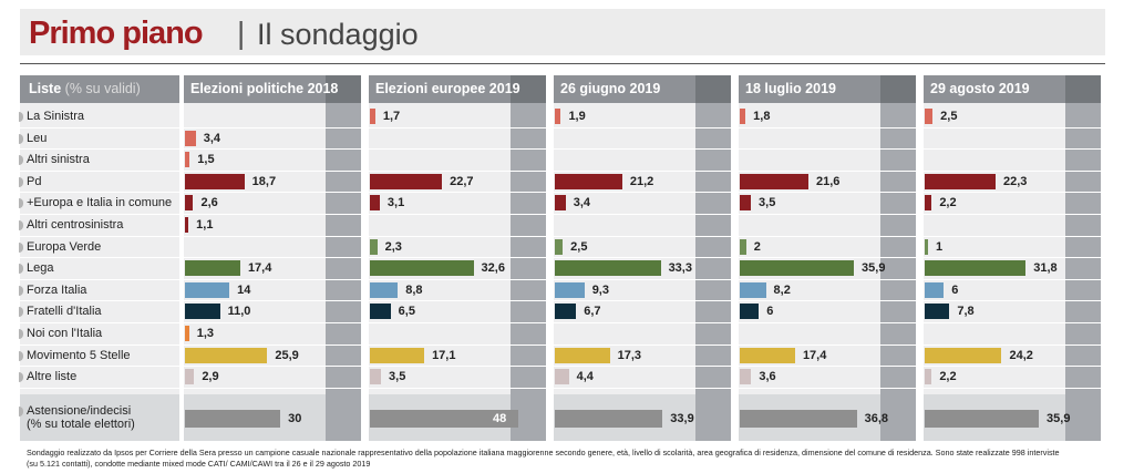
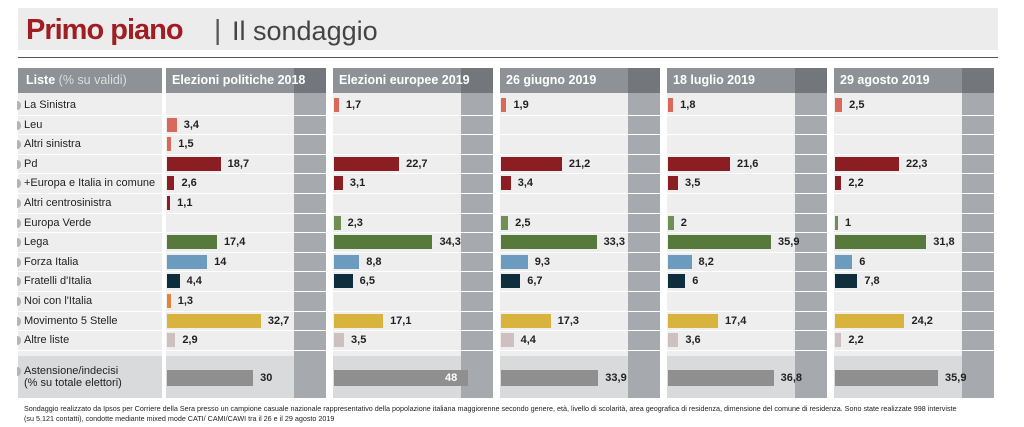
Elezioni europee 2019/Lega: 32,6 -> 34,3
Elezioni politiche 2018/Fratelli d'Italia: 11,0 -> 4,4
Elezioni politiche 2018/Movimento 5 Stelle: 25,9 -> 32,7
